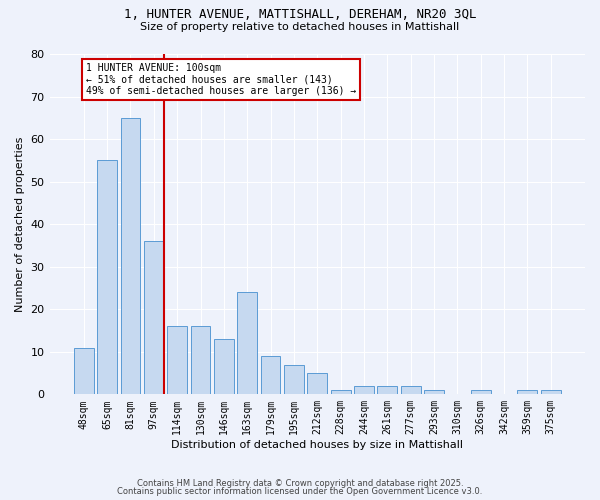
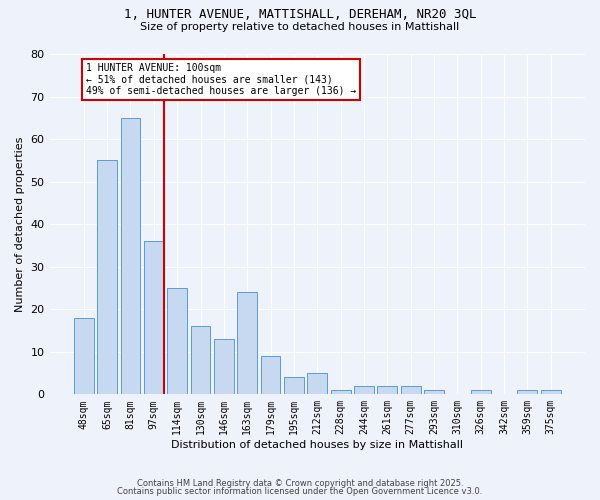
48sqm: 11 -> 18
114sqm: 16 -> 25
195sqm: 7 -> 4
